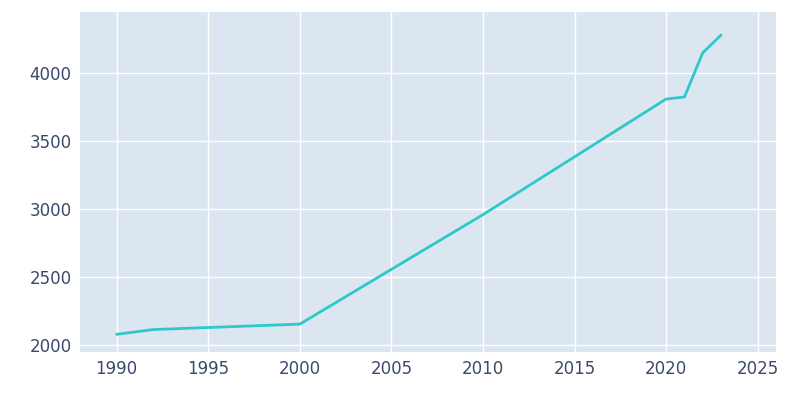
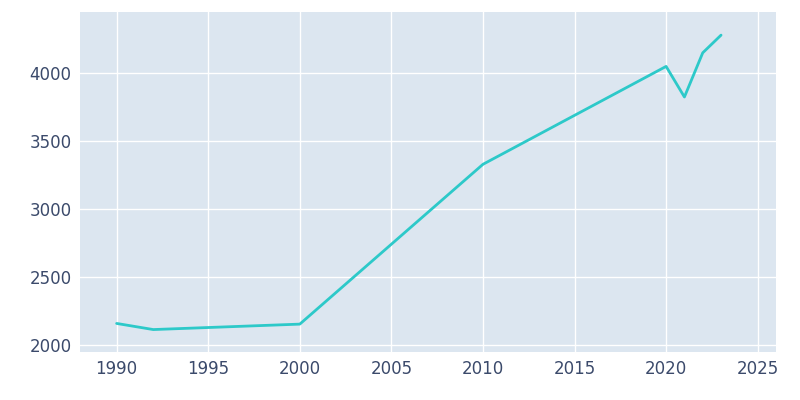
1990: 2080 -> 2160
2010: 2960 -> 3330
2020: 3810 -> 4050
